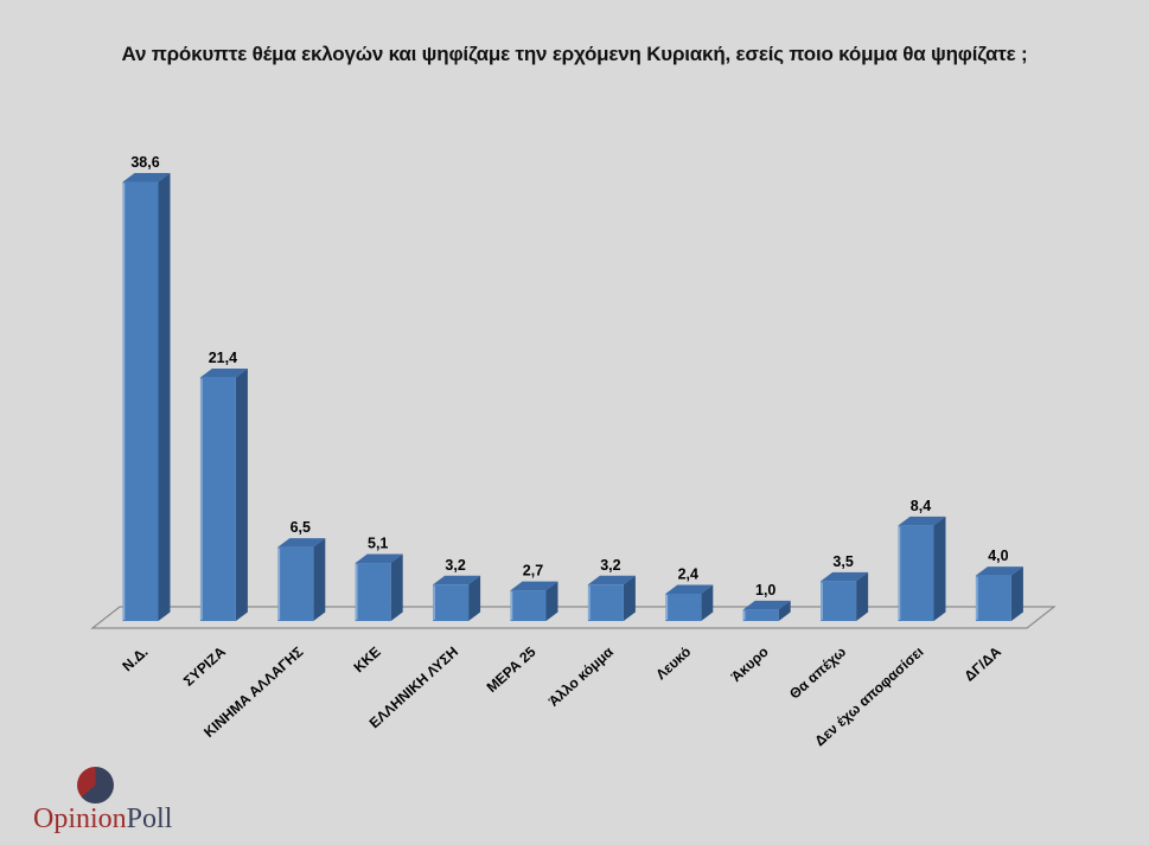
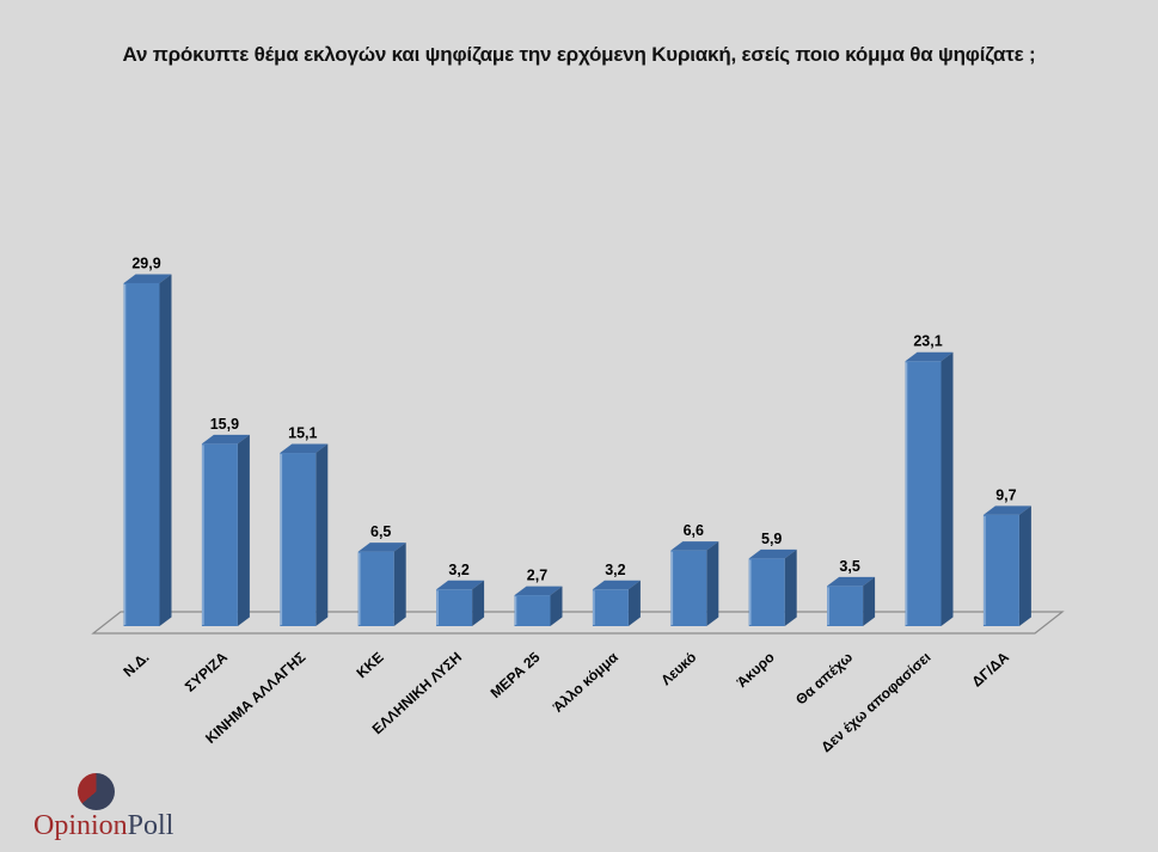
Ν.Δ.: 38,6 -> 29,9
ΣΥΡΙΖΑ: 21,4 -> 15,9
ΚΙΝΗΜΑ ΑΛΛΑΓΗΣ: 6,5 -> 15,1
ΚΚΕ: 5,1 -> 6,5
Λευκό: 2,4 -> 6,6
Άκυρο: 1,0 -> 5,9
Δεν έχω αποφασίσει: 8,4 -> 23,1
ΔΓ/ΔΑ: 4,0 -> 9,7
